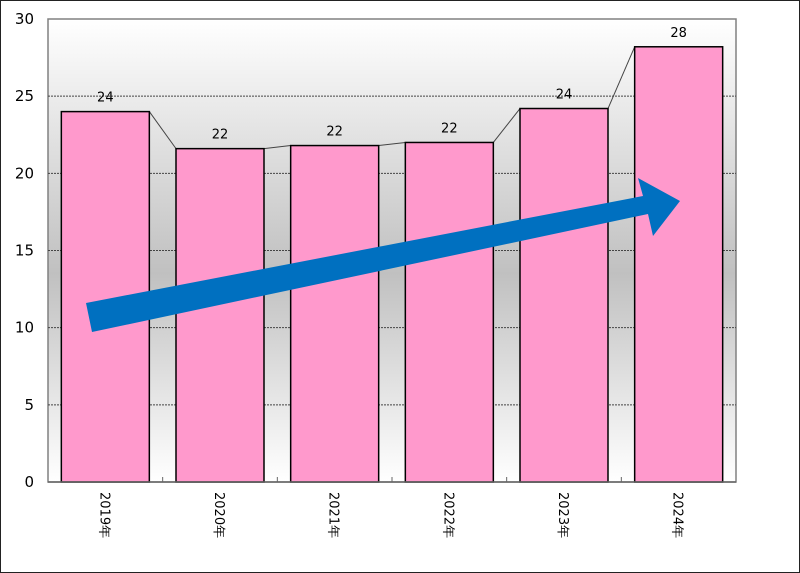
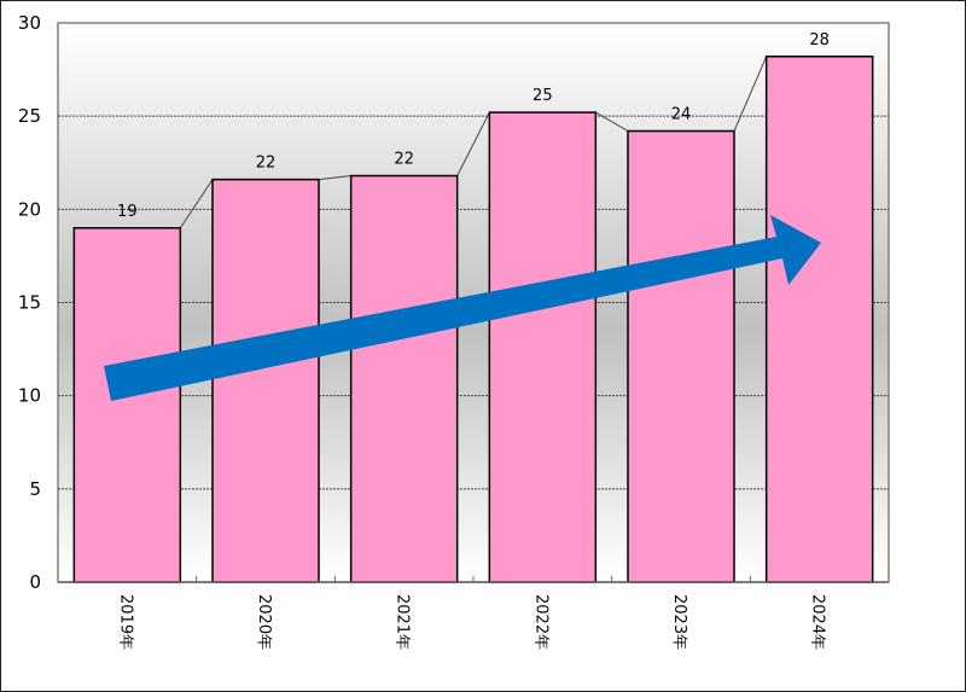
2019年: 24 -> 19
2022年: 22 -> 25
